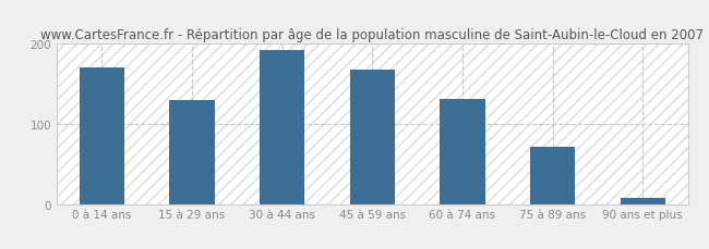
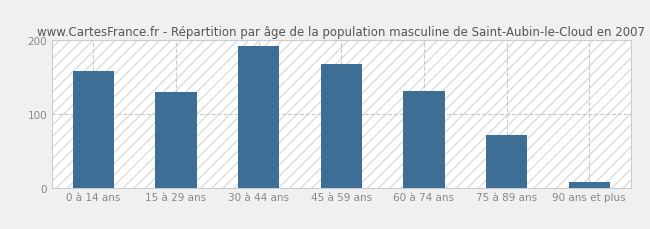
0 à 14 ans: 170 -> 158
